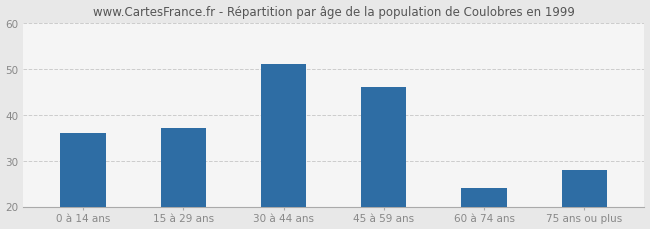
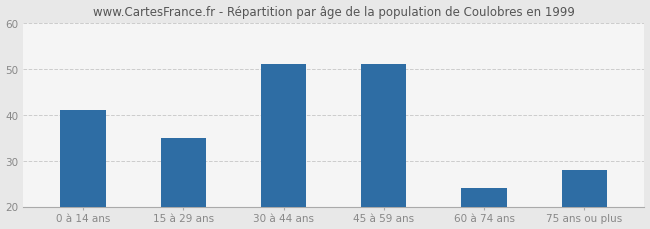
0 à 14 ans: 36 -> 41
15 à 29 ans: 37 -> 35
45 à 59 ans: 46 -> 51
